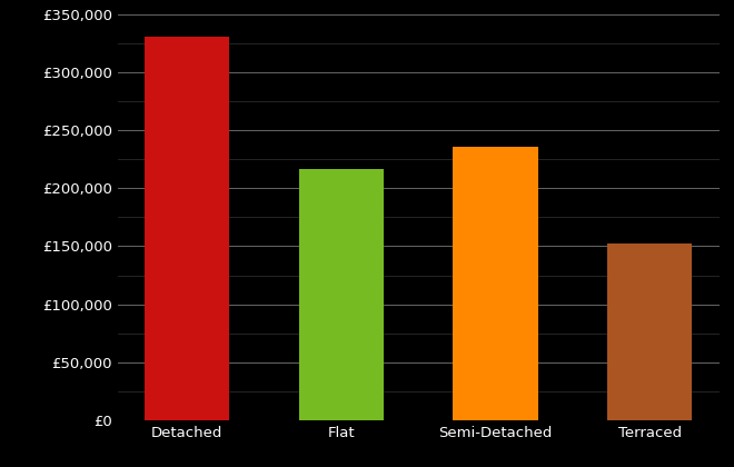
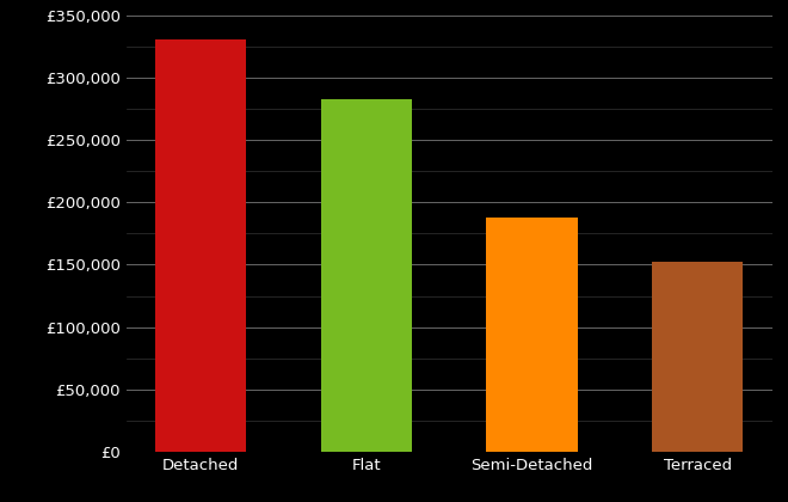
Flat: £216,000 -> £283,000
Semi-Detached: £236,000 -> £188,000
